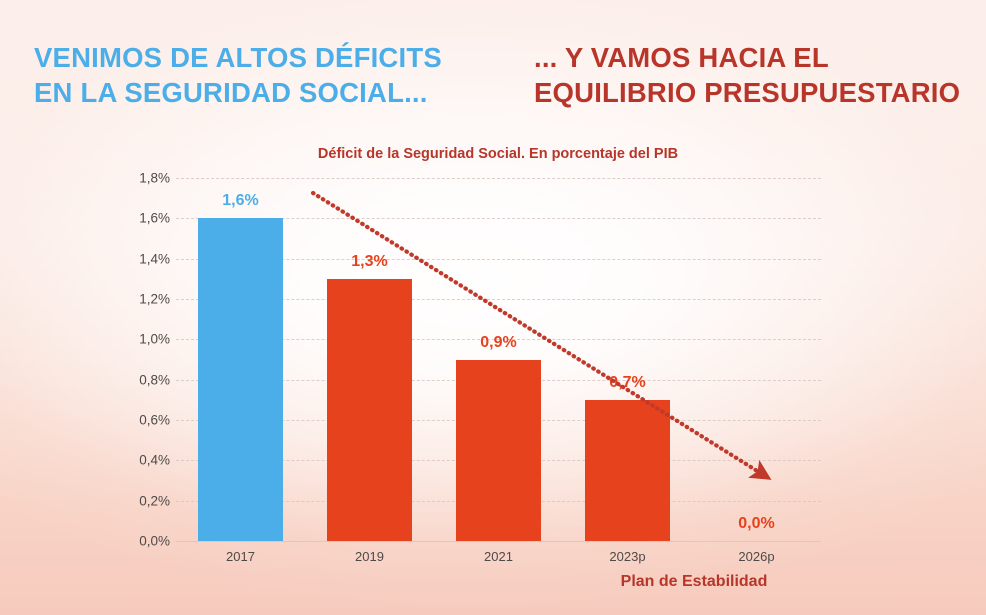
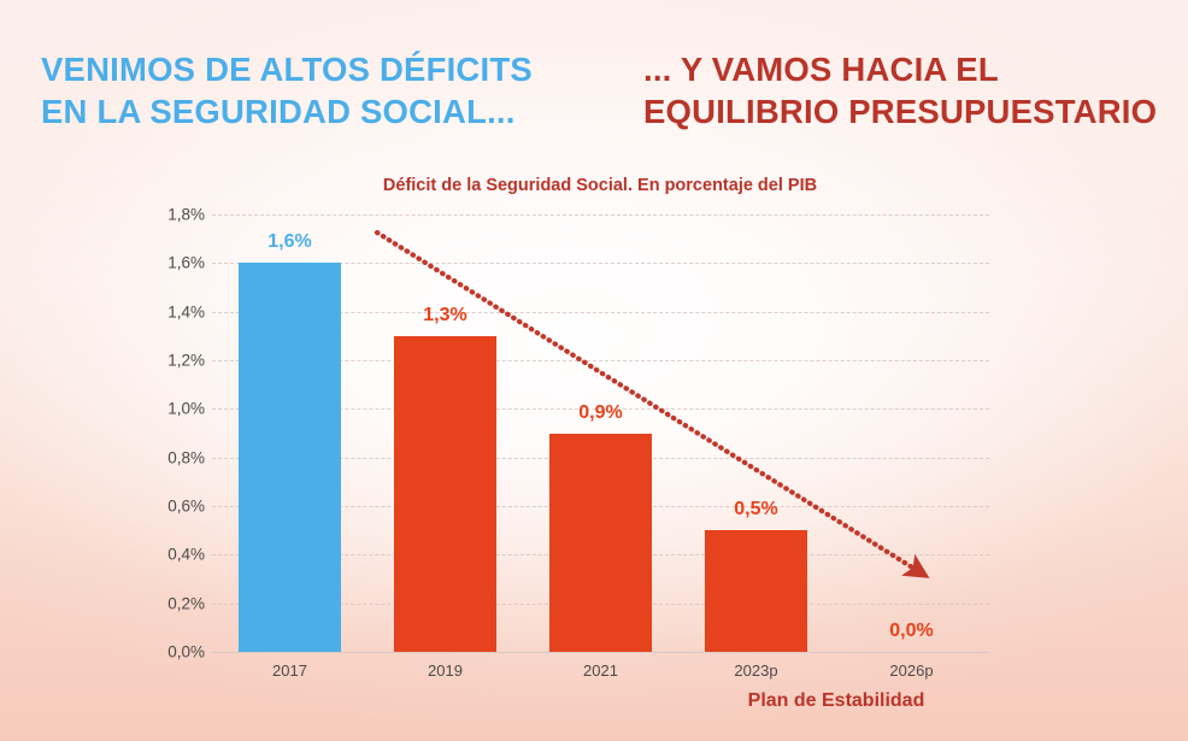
2023p: 0,7% -> 0,5%
